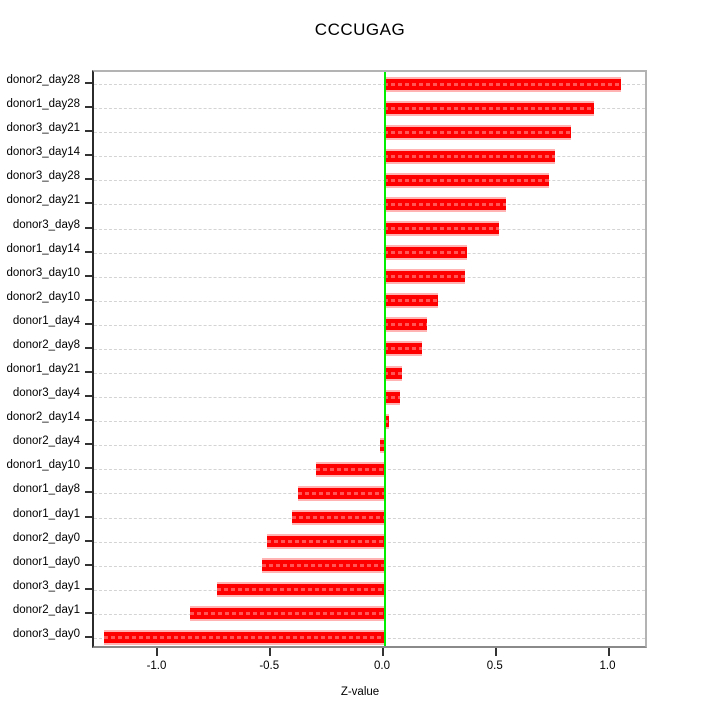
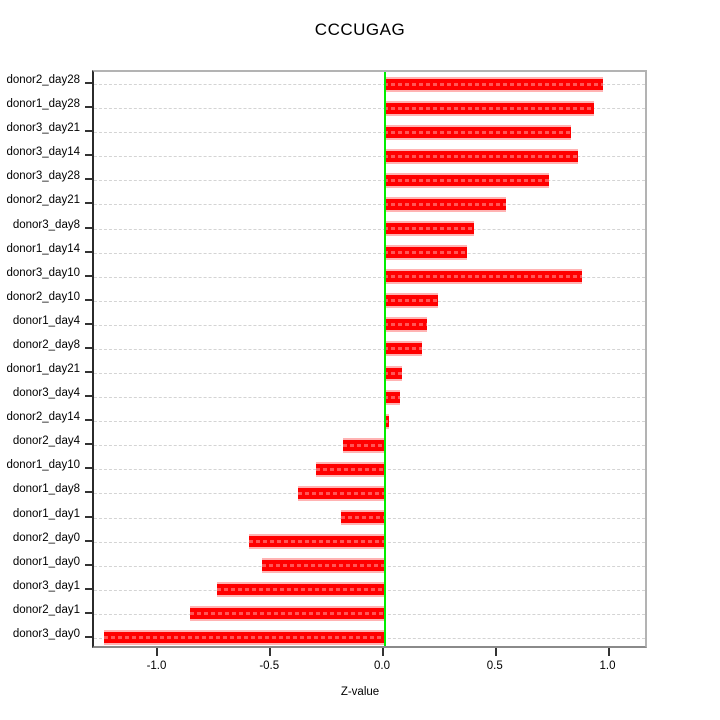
donor2_day28: 1.05 -> 0.97
donor3_day14: 0.76 -> 0.86
donor3_day8: 0.51 -> 0.40
donor3_day10: 0.36 -> 0.88
donor2_day4: -0.02 -> -0.18
donor1_day1: -0.41 -> -0.19
donor2_day0: -0.52 -> -0.60
